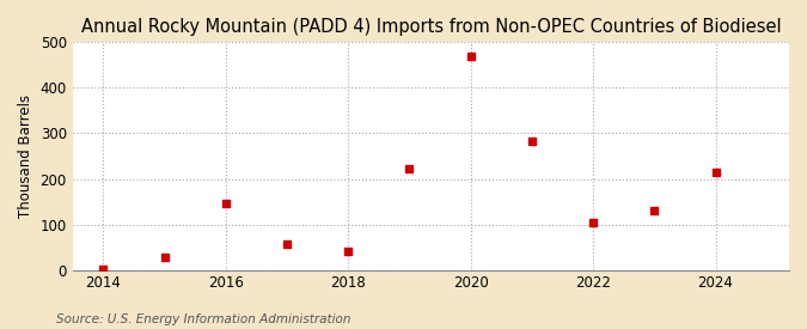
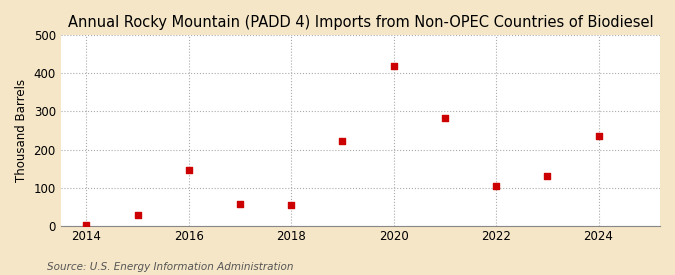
2018: 40 -> 55
2020: 470 -> 420
2024: 215 -> 235
